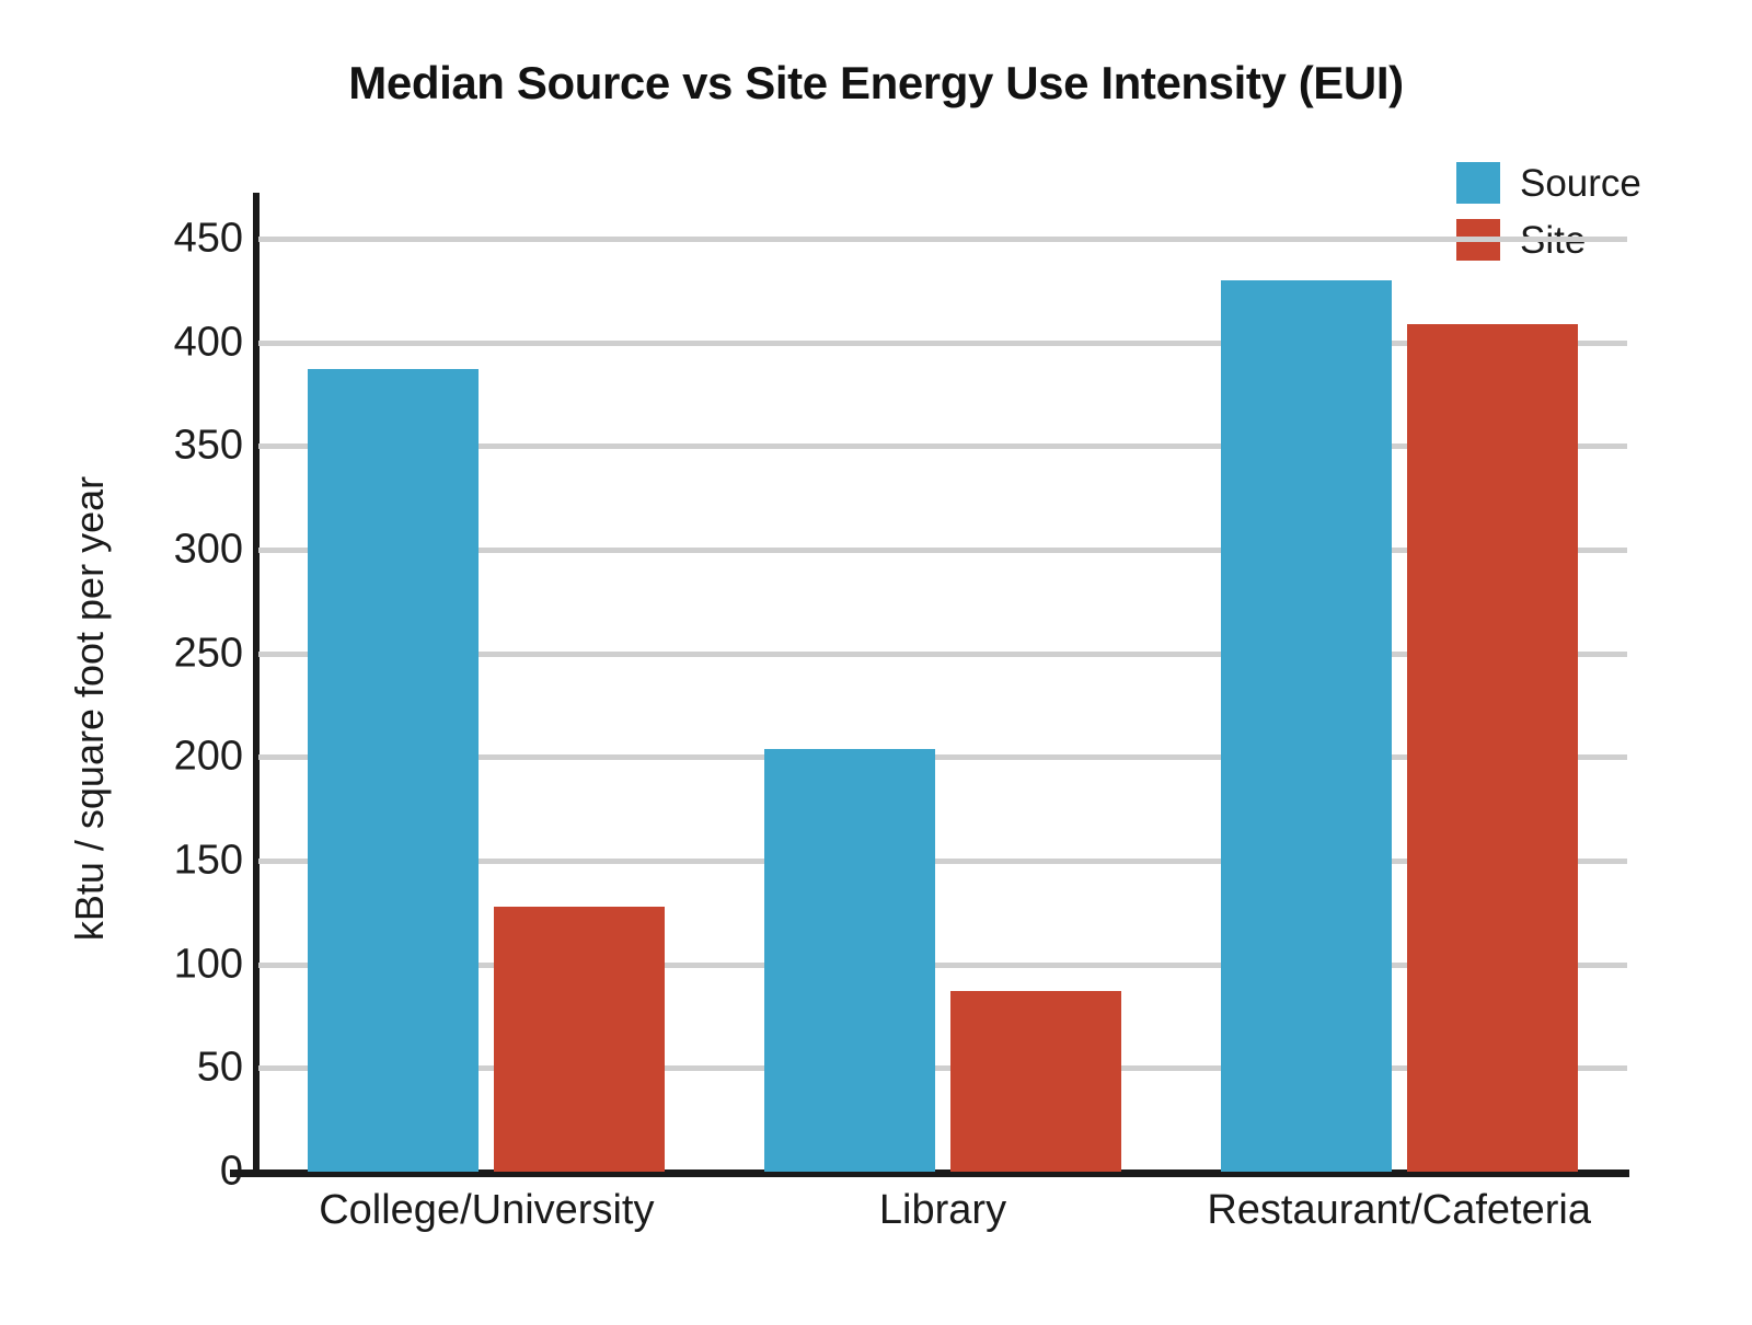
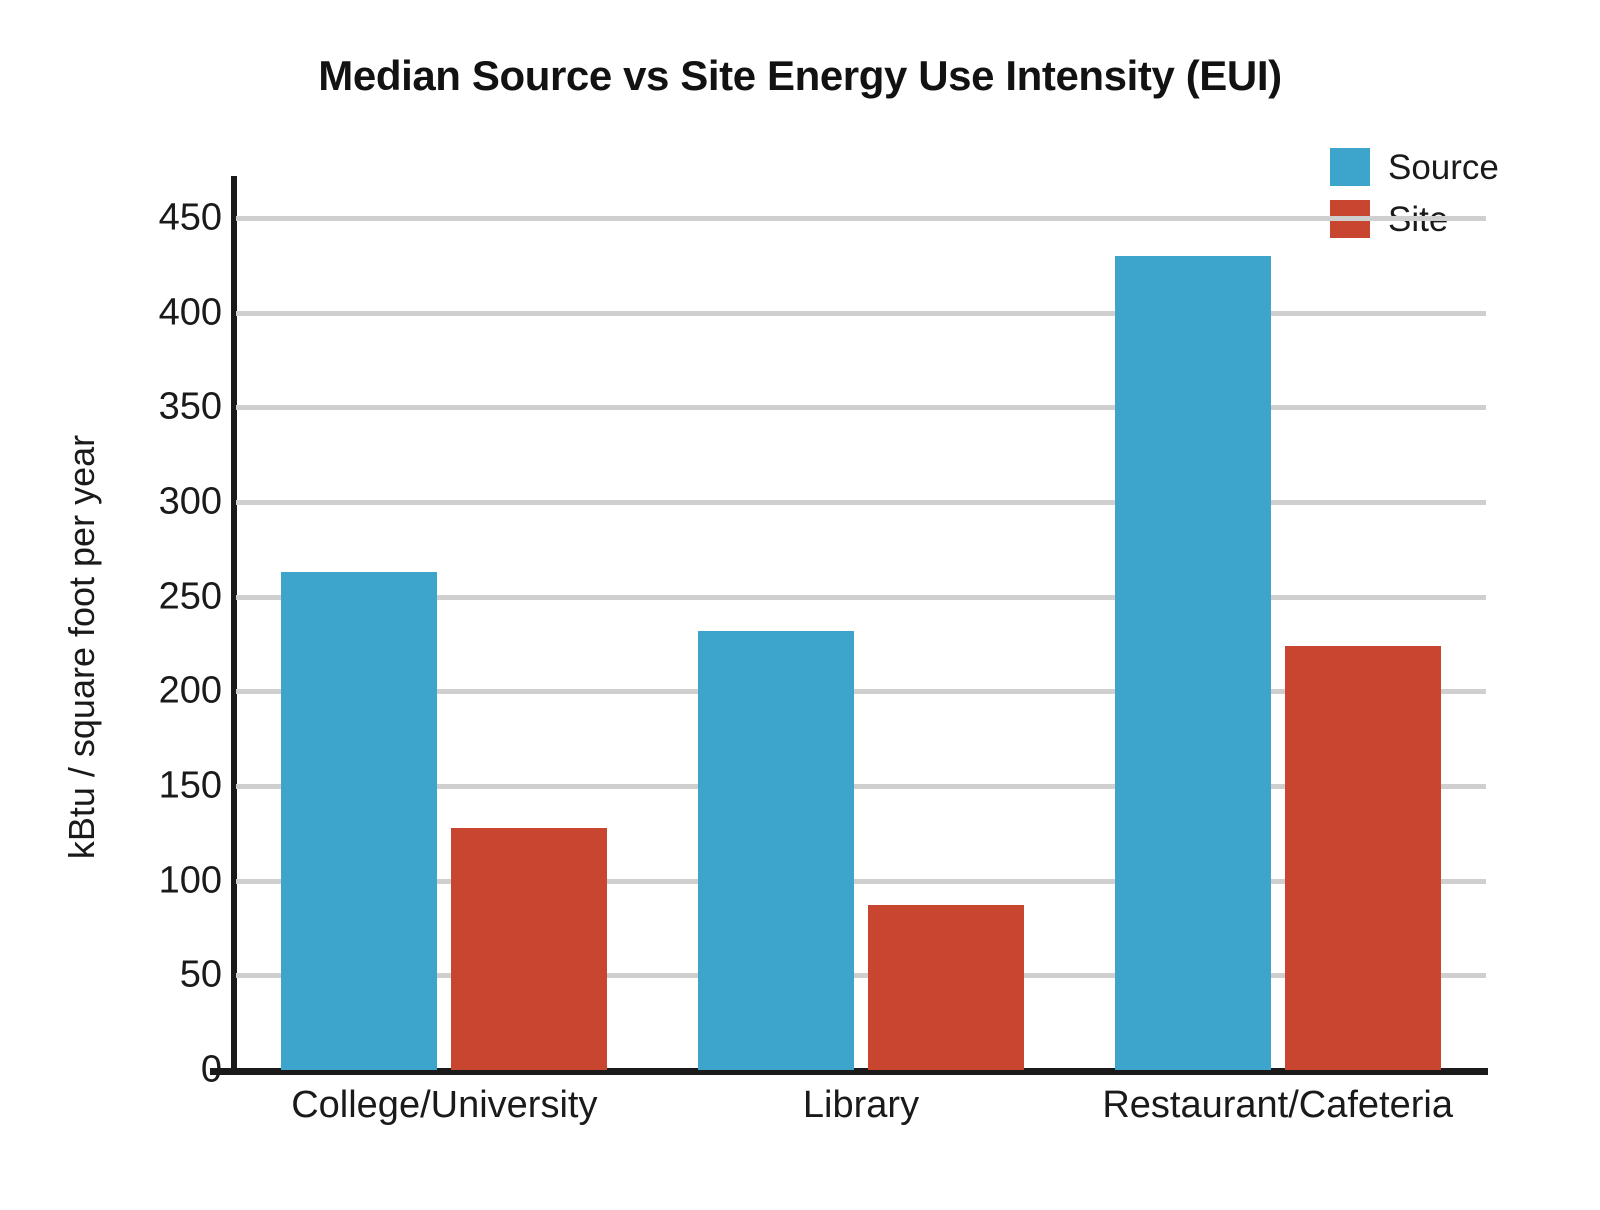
Source/College/University: 387 -> 263
Source/Library: 204 -> 232
Site/Restaurant/Cafeteria: 409 -> 224
